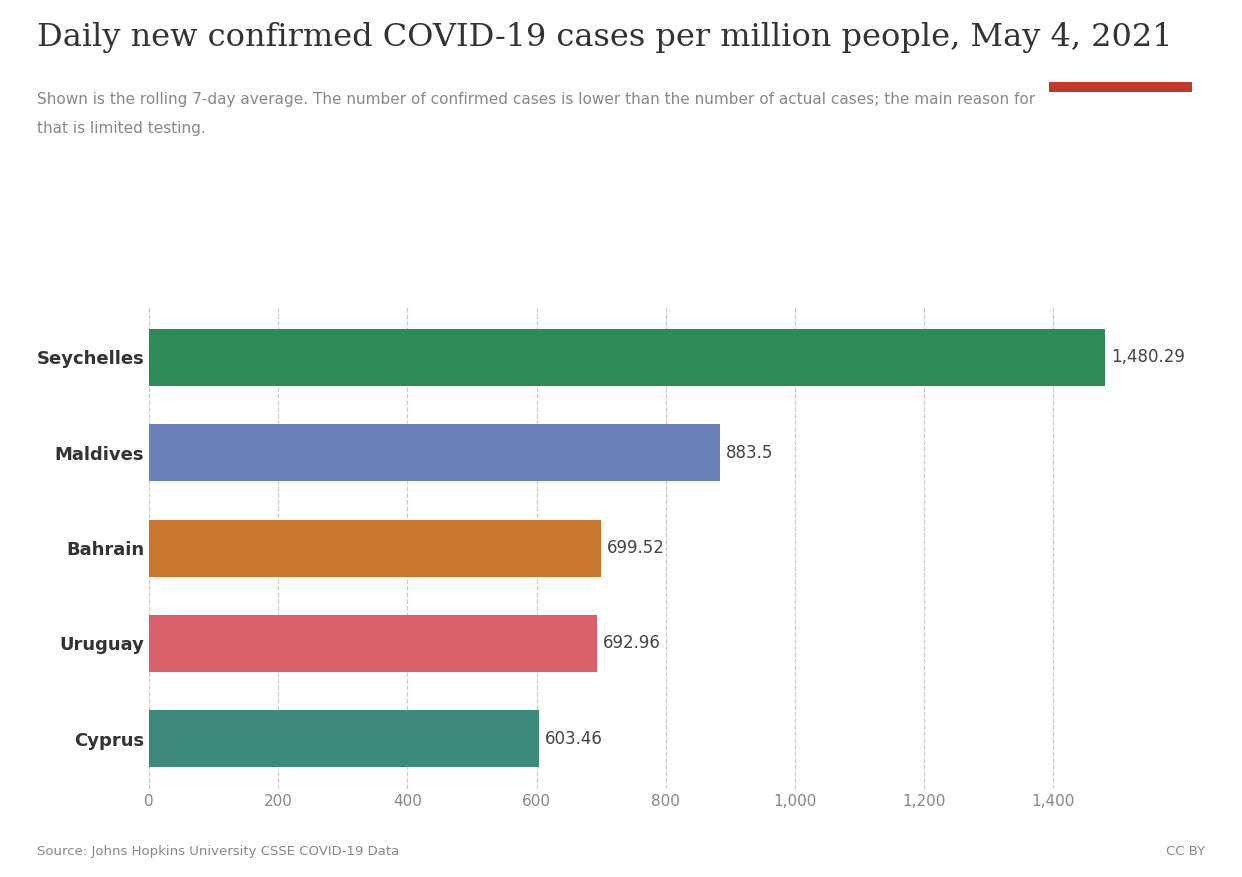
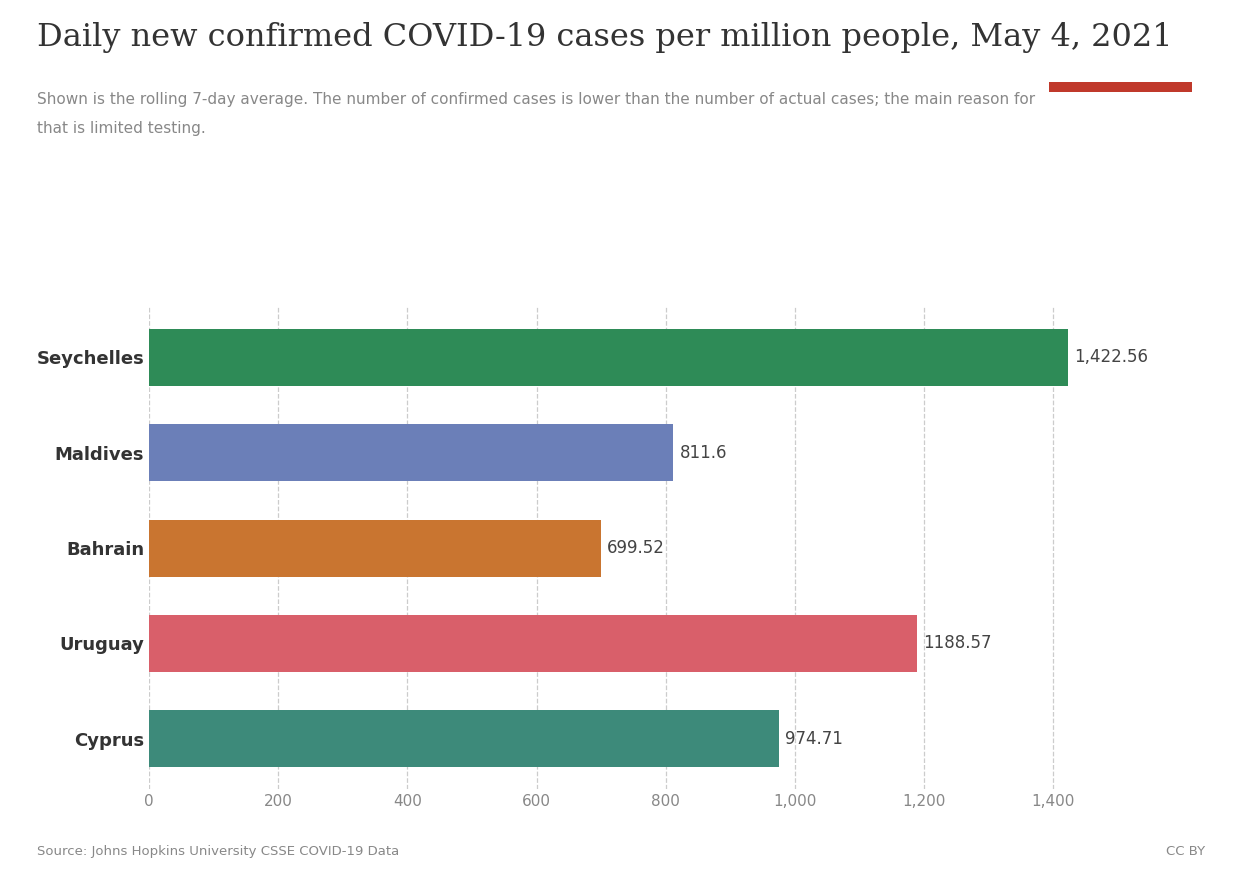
Seychelles: 1,480.29 -> 1,422.56
Maldives: 883.5 -> 811.6
Uruguay: 692.96 -> 1188.57
Cyprus: 603.46 -> 974.71
